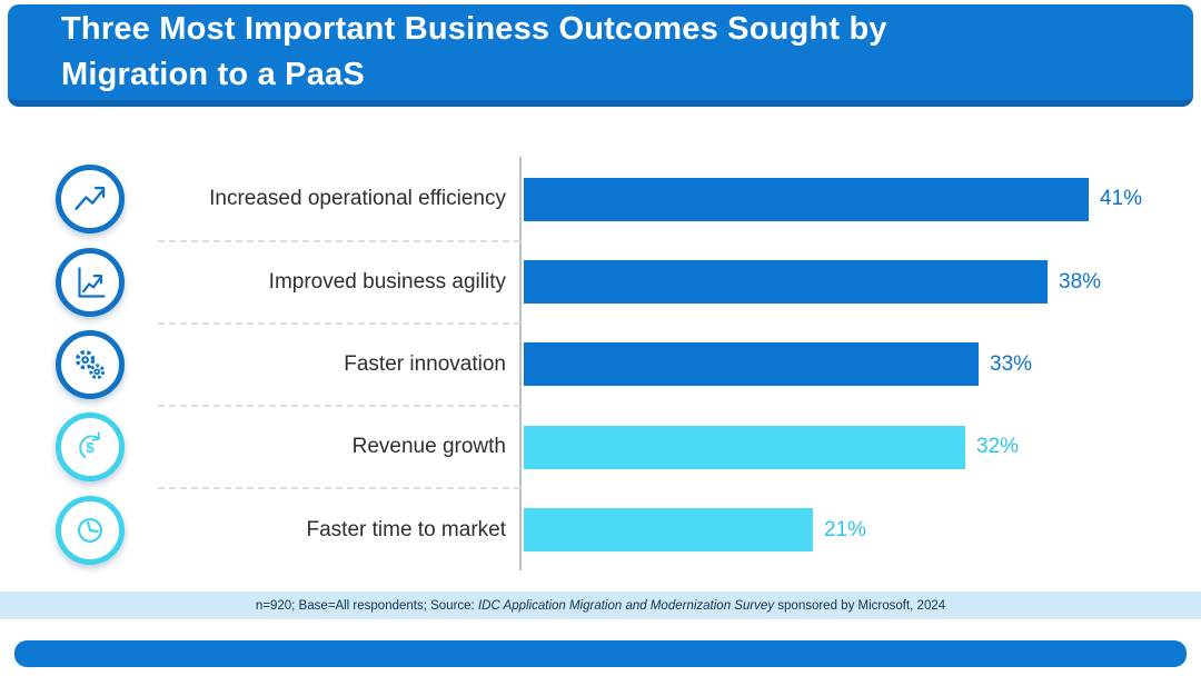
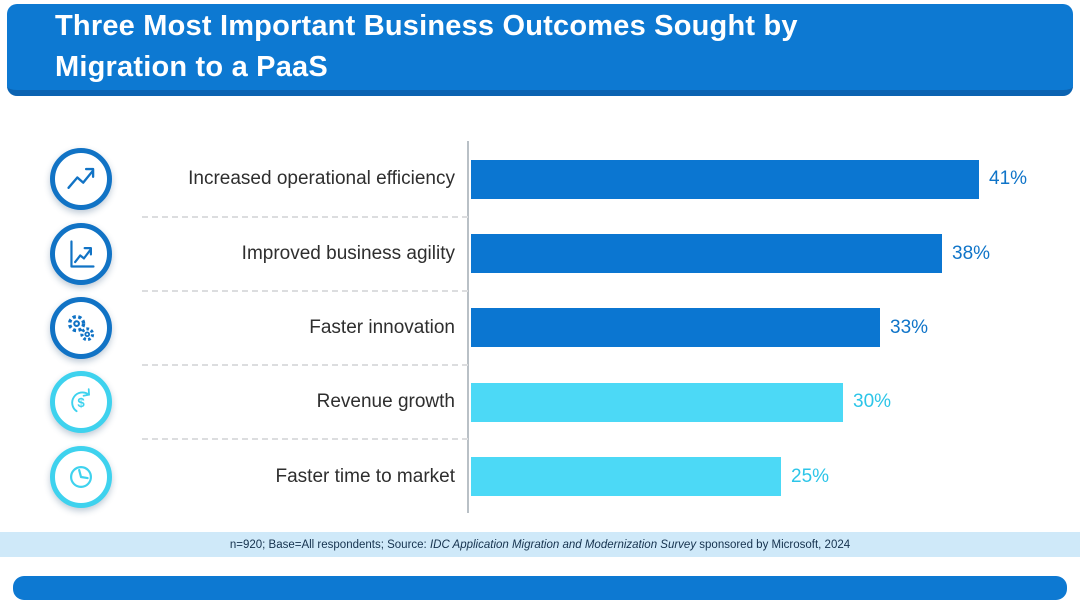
Revenue growth: 32% -> 30%
Faster time to market: 21% -> 25%
